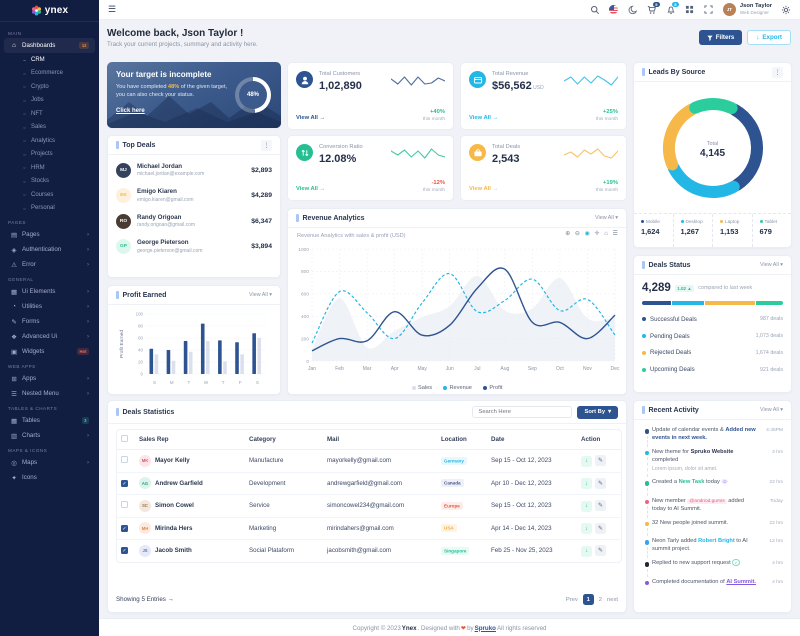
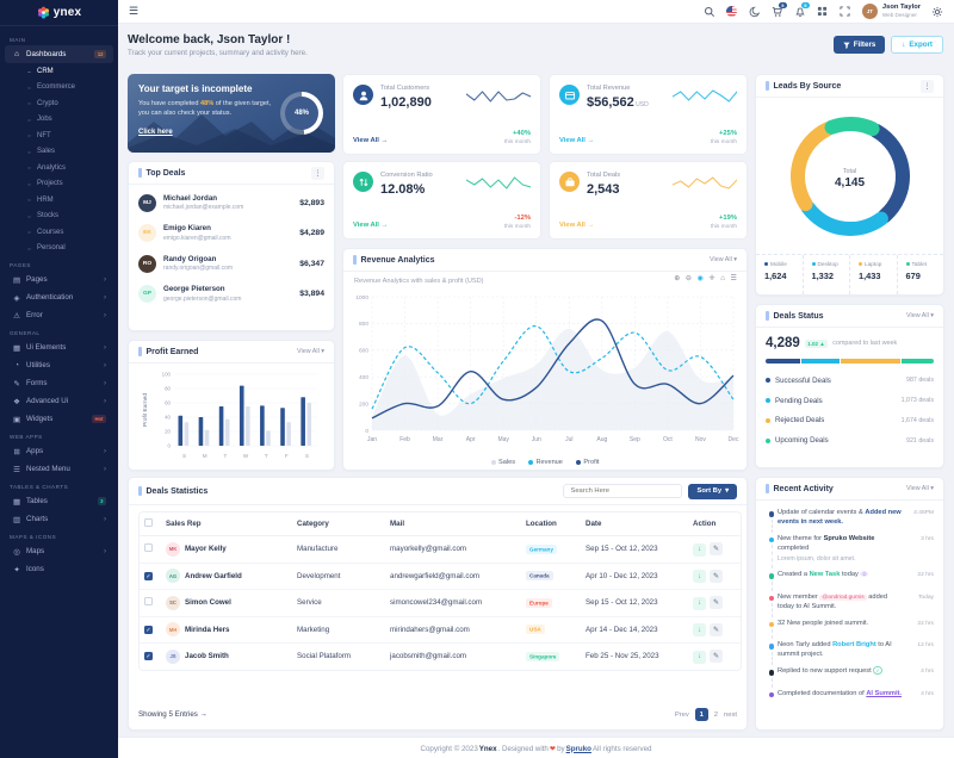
Leads By Source/Desktop: 1,267 -> 1,332
Leads By Source/Laptop: 1,153 -> 1,433
